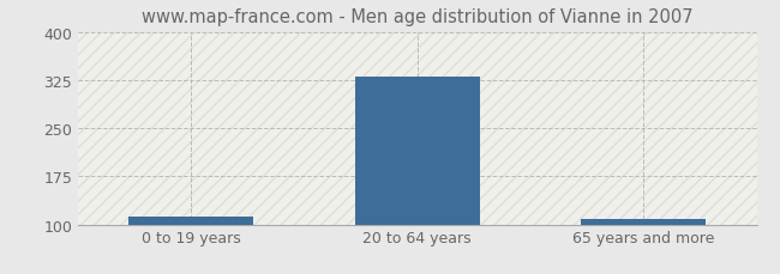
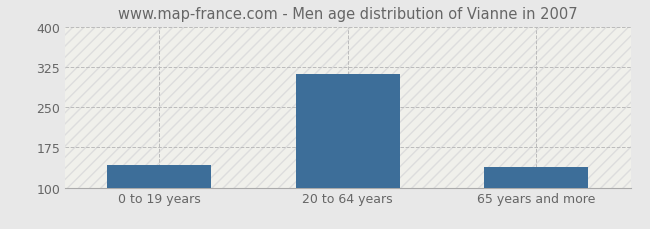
0 to 19 years: 113 -> 142
20 to 64 years: 330 -> 312
65 years and more: 108 -> 138
